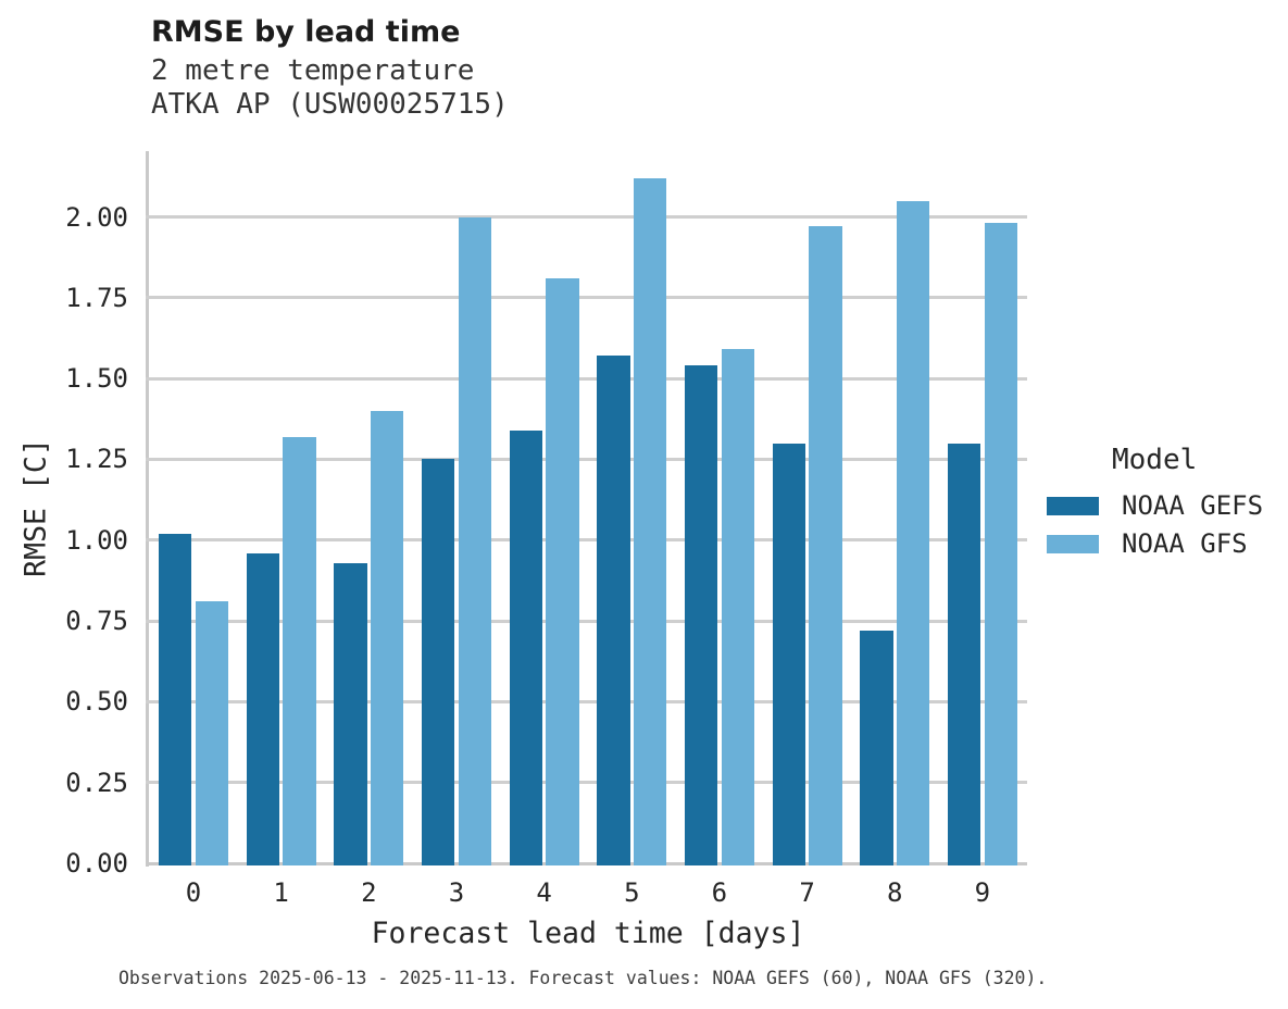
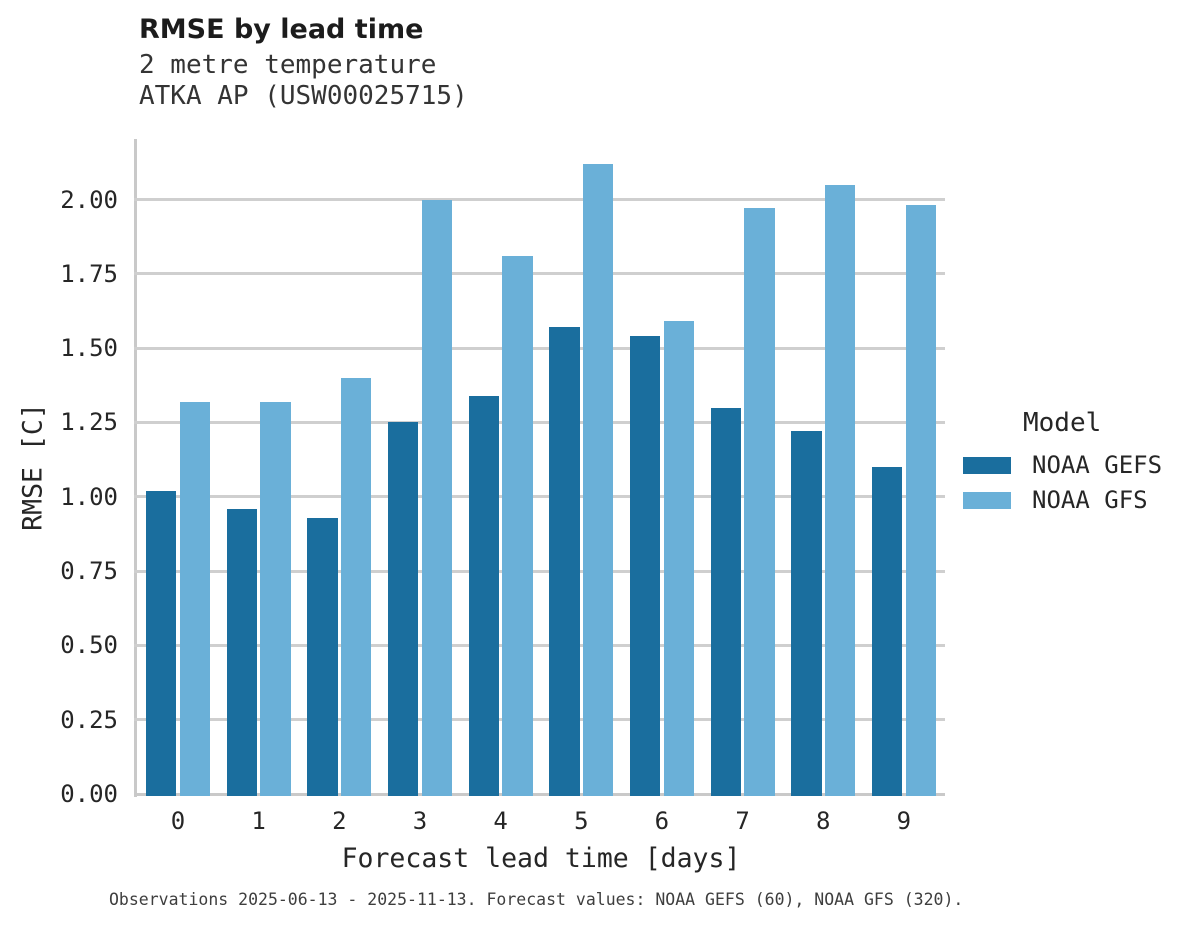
NOAA GFS/0: 0.81 -> 1.32
NOAA GEFS/8: 0.72 -> 1.22
NOAA GEFS/9: 1.30 -> 1.10
